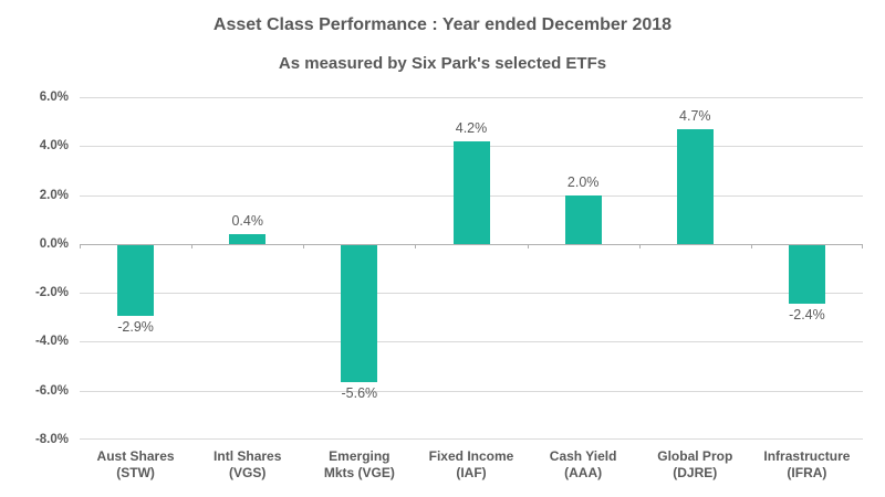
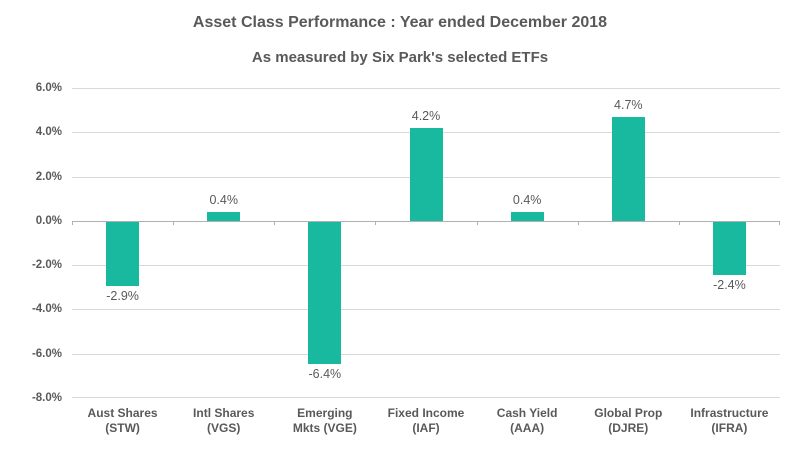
Emerging Mkts (VGE): -5.6% -> -6.4%
Cash Yield (AAA): 2.0% -> 0.4%
